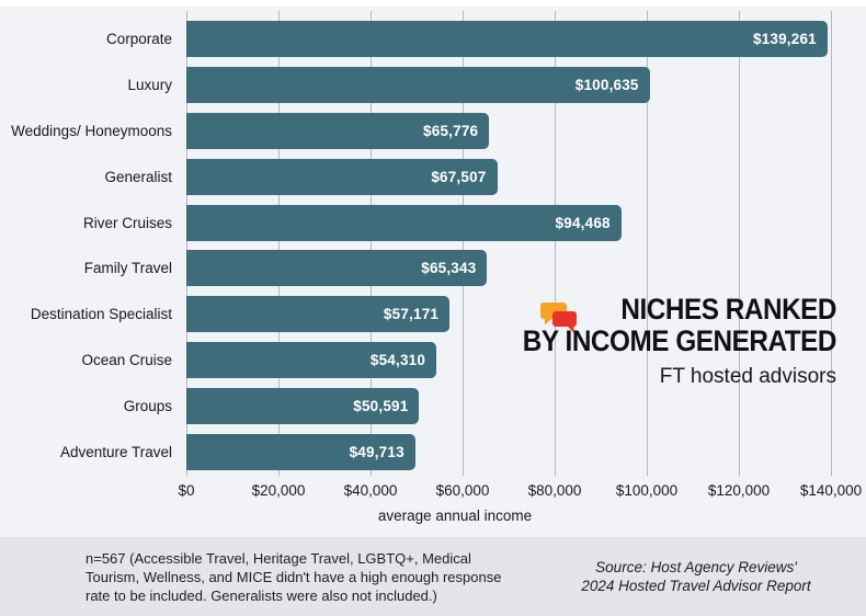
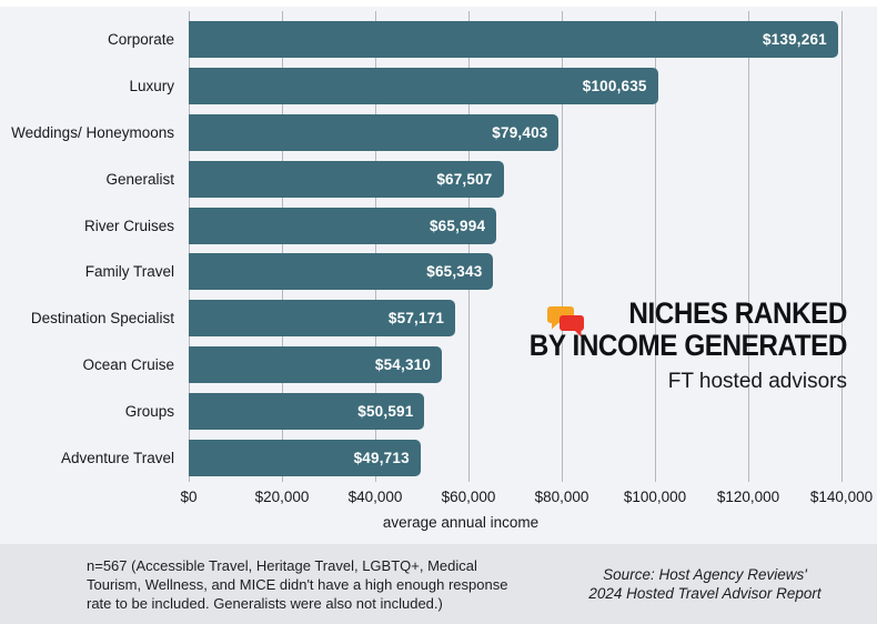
Weddings/ Honeymoons: $65,776 -> $79,403
River Cruises: $94,468 -> $65,994
